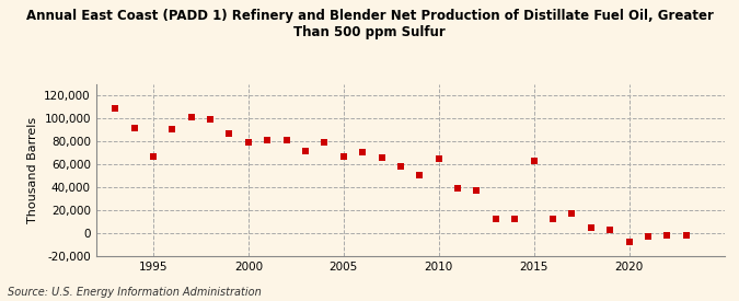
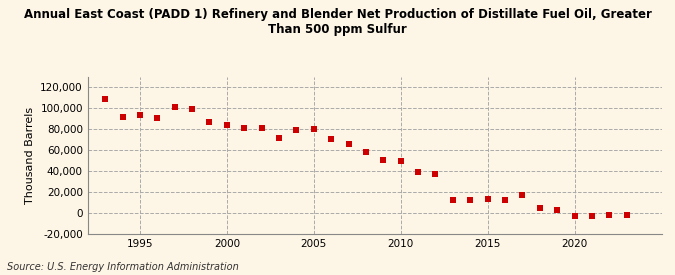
1995: 67,000 -> 94,000
2000: 79,000 -> 84,000
2005: 67,000 -> 80,000
2010: 65,000 -> 50,000
2015: 63,000 -> 13,000
2020: -8,000 -> -3,000
